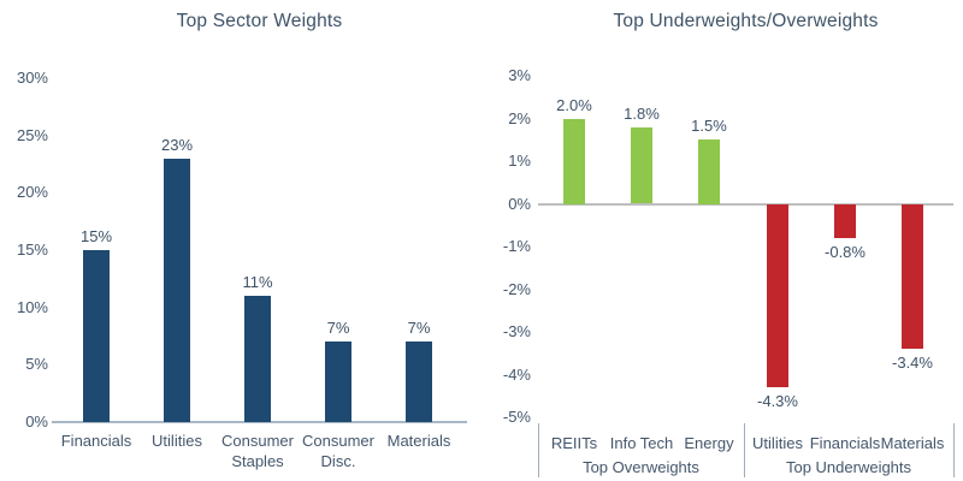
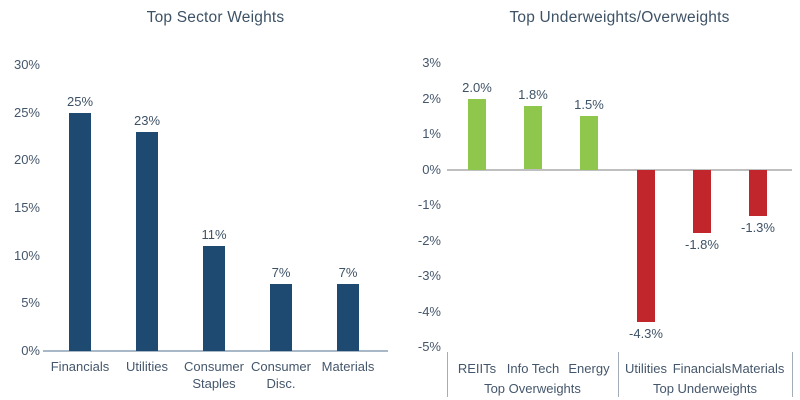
Top Sector Weights/Financials: 15% -> 25%
Top Underweights/Overweights/Financials: -0.8% -> -1.8%
Top Underweights/Overweights/Materials: -3.4% -> -1.3%
